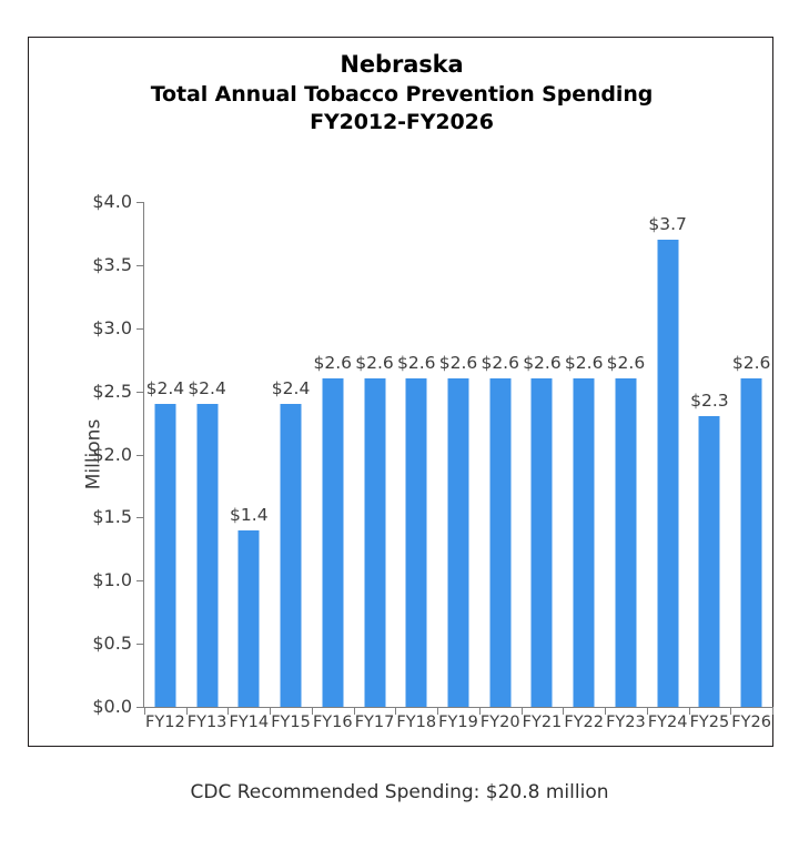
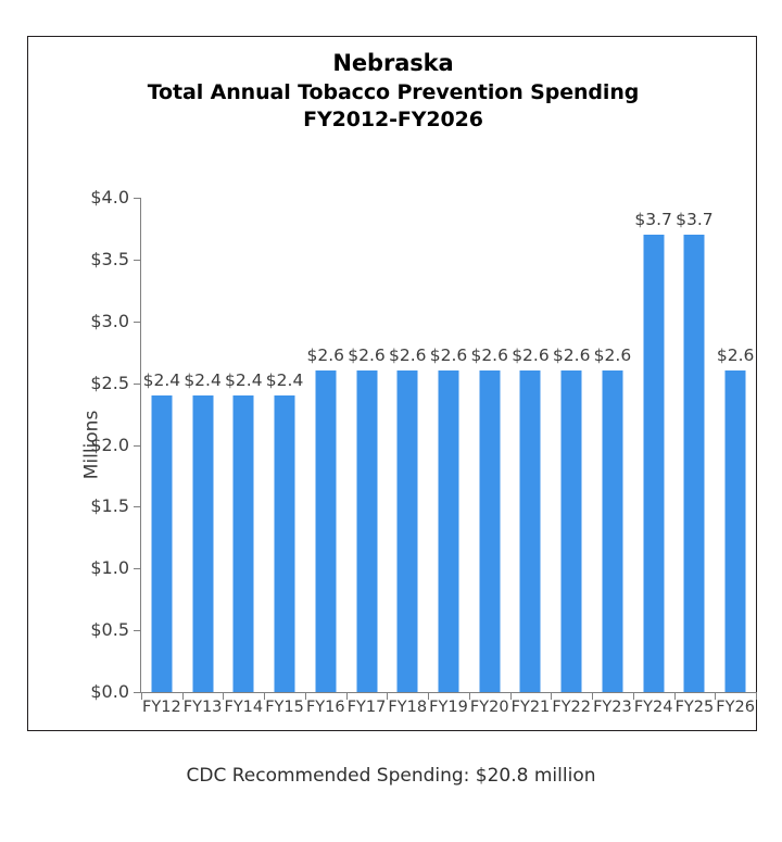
FY14: $1.4 -> $2.4
FY25: $2.3 -> $3.7
